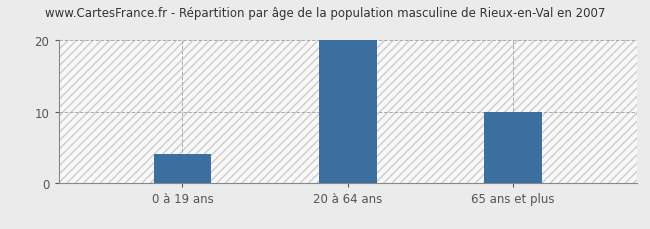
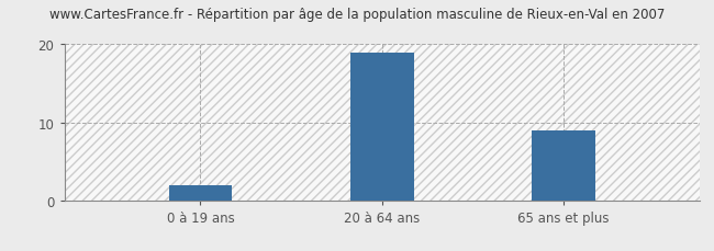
0 à 19 ans: 4 -> 2
20 à 64 ans: 20 -> 19
65 ans et plus: 10 -> 9
